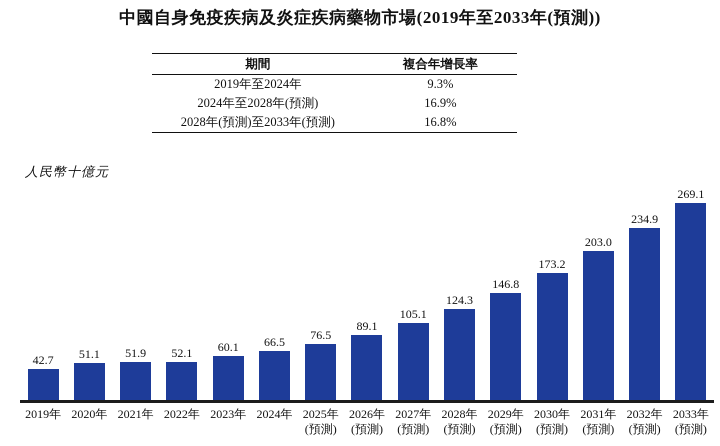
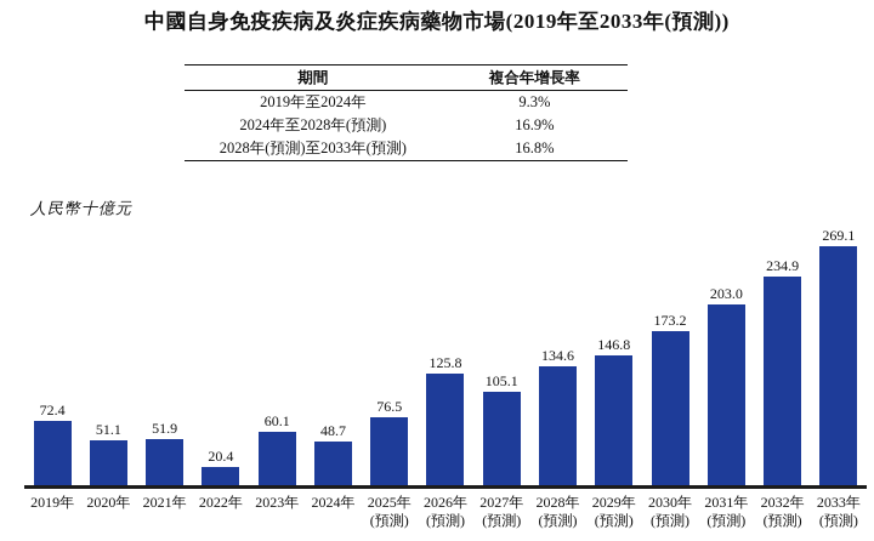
2019年: 42.7 -> 72.4
2022年: 52.1 -> 20.4
2024年: 66.5 -> 48.7
2026年 (預測): 89.1 -> 125.8
2028年 (預測): 124.3 -> 134.6
